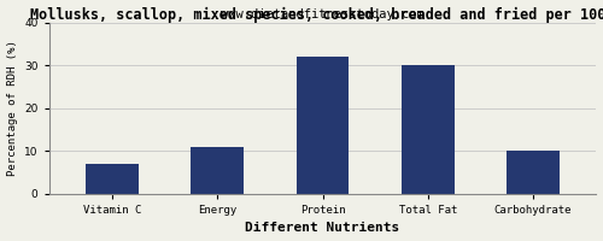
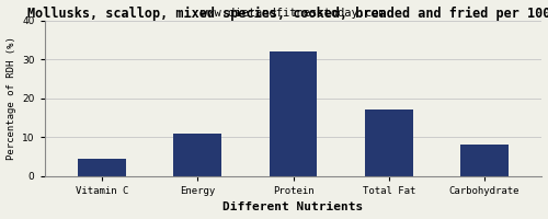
Vitamin C: 7.0 -> 4.5
Total Fat: 30.0 -> 17.0
Carbohydrate: 10.0 -> 8.0
